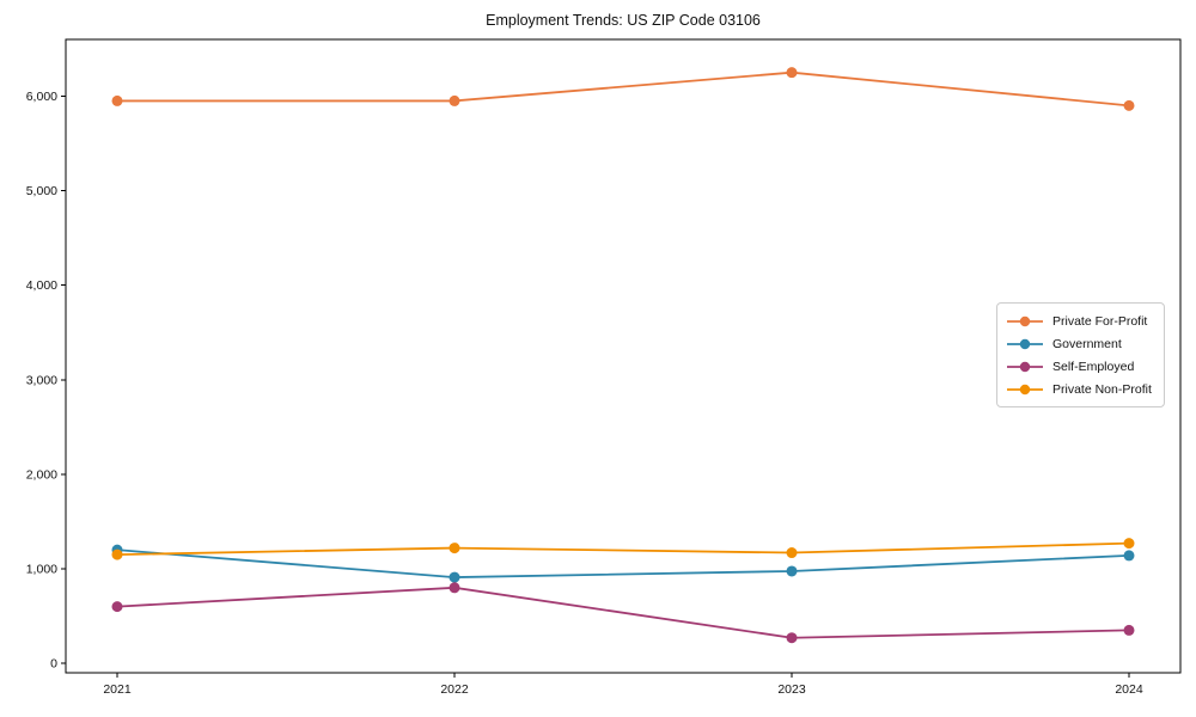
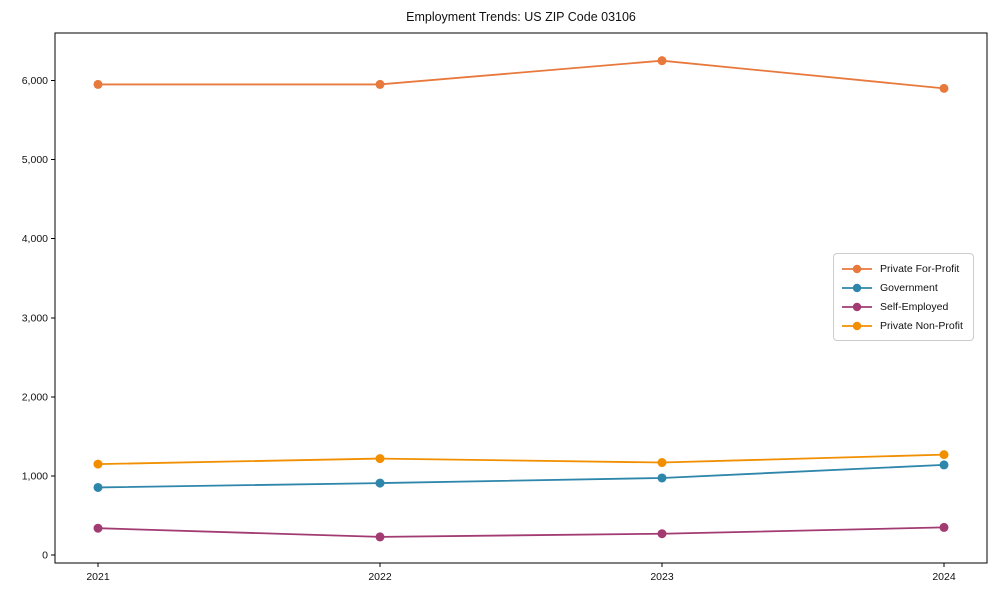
Government/2021: 1200 -> 900
Self-Employed/2021: 600 -> 300
Self-Employed/2022: 800 -> 200
